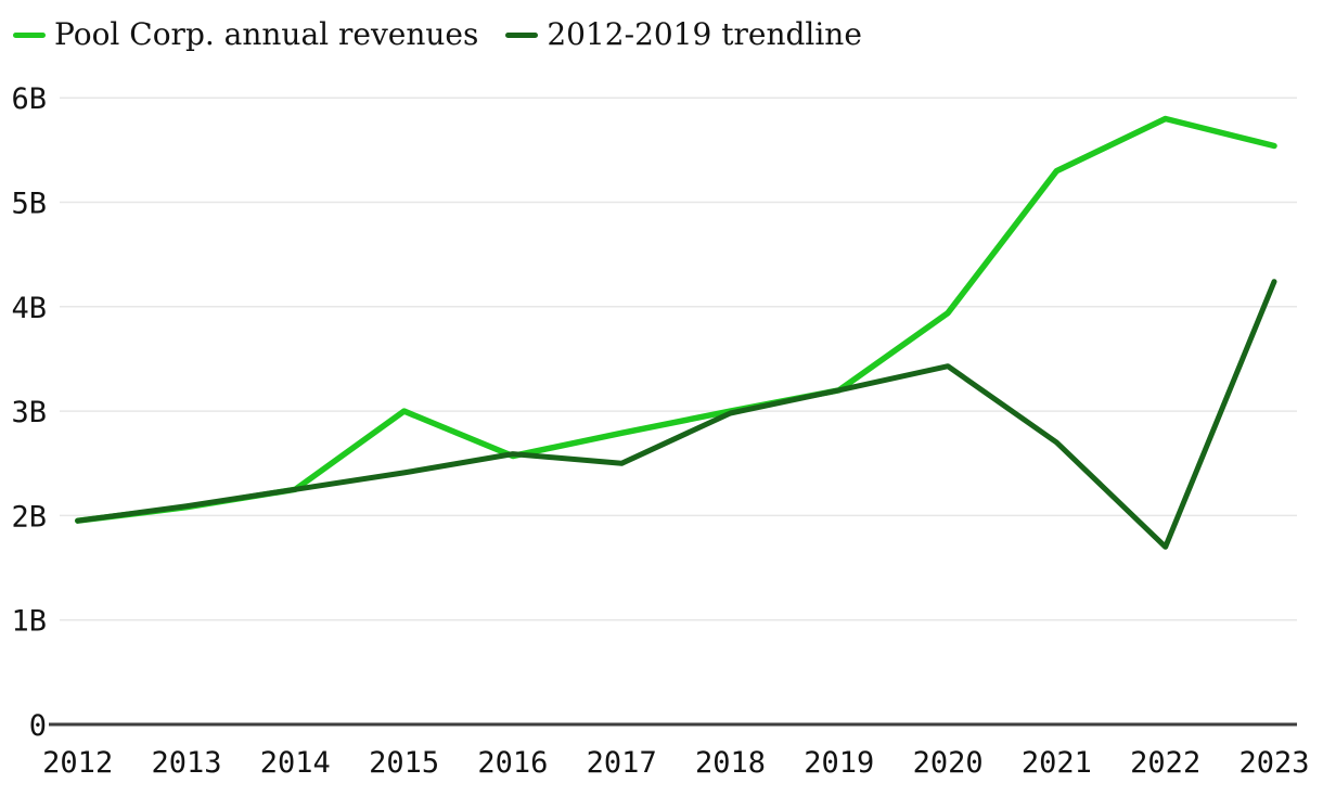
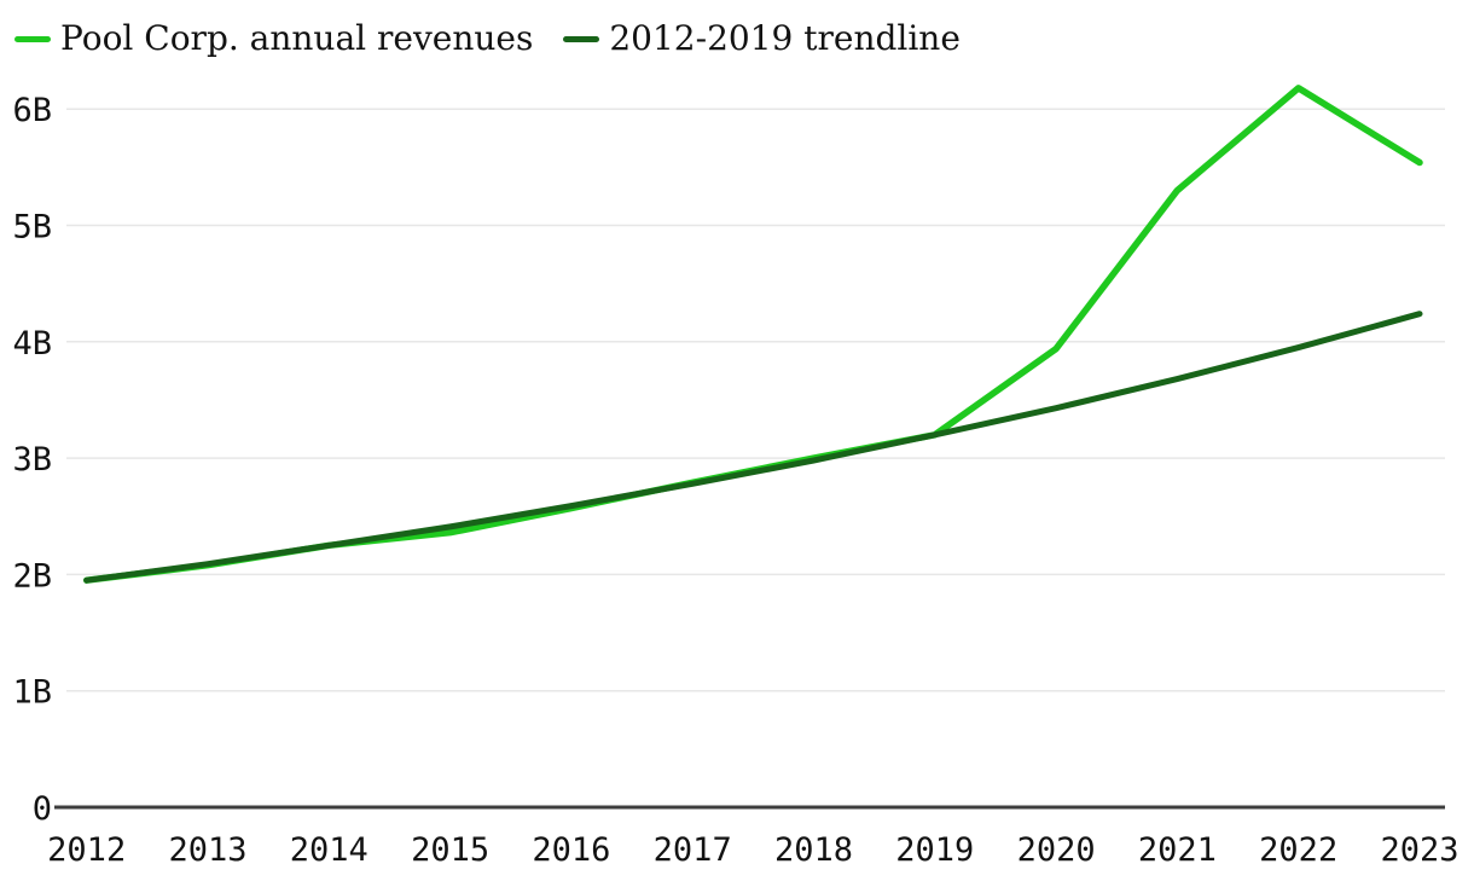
Pool Corp. annual revenues/2015: 3.0B -> 2.4B
2012-2019 trendline/2017: 2.5B -> 2.8B
2012-2019 trendline/2021: 2.7B -> 3.7B
Pool Corp. annual revenues/2022: 5.8B -> 6.2B
2012-2019 trendline/2022: 1.7B -> 4.0B
